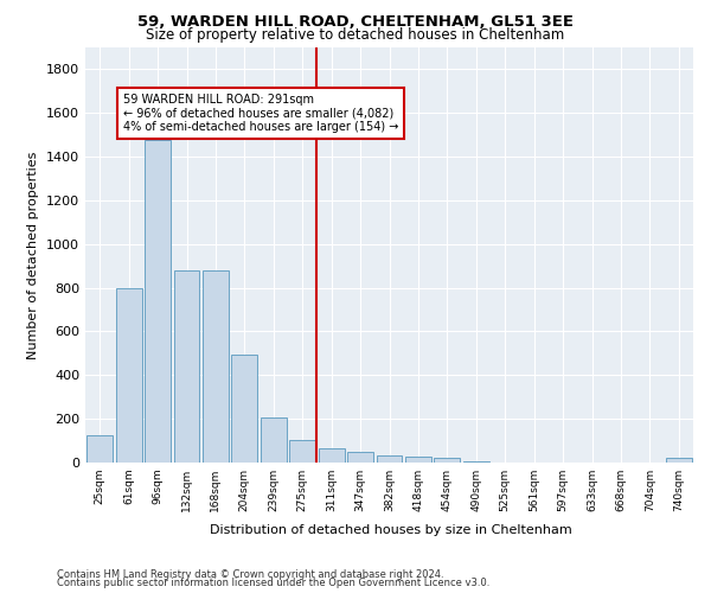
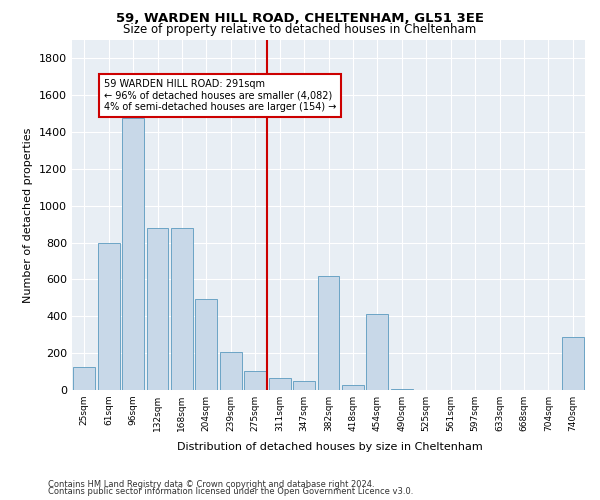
382sqm: 40 -> 620
454sqm: 20 -> 410
740sqm: 20 -> 290
